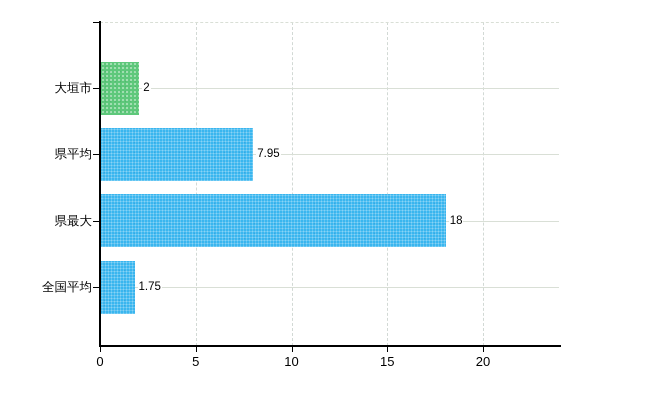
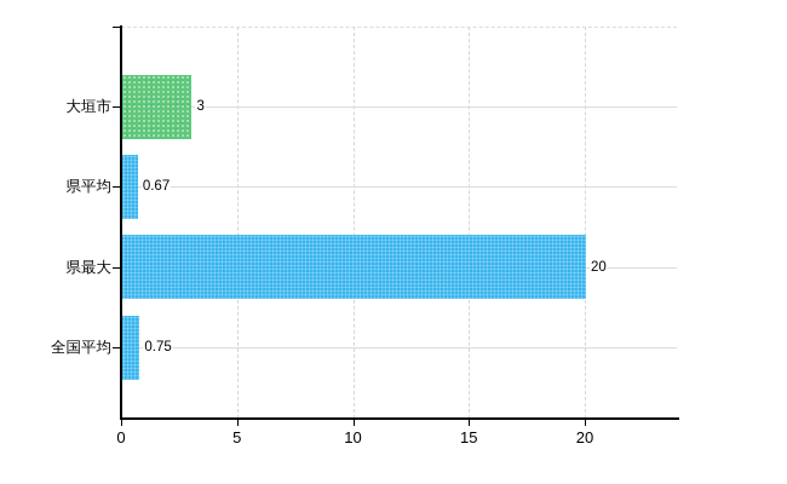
大垣市: 2 -> 3
県平均: 7.95 -> 0.67
県最大: 18 -> 20
全国平均: 1.75 -> 0.75
